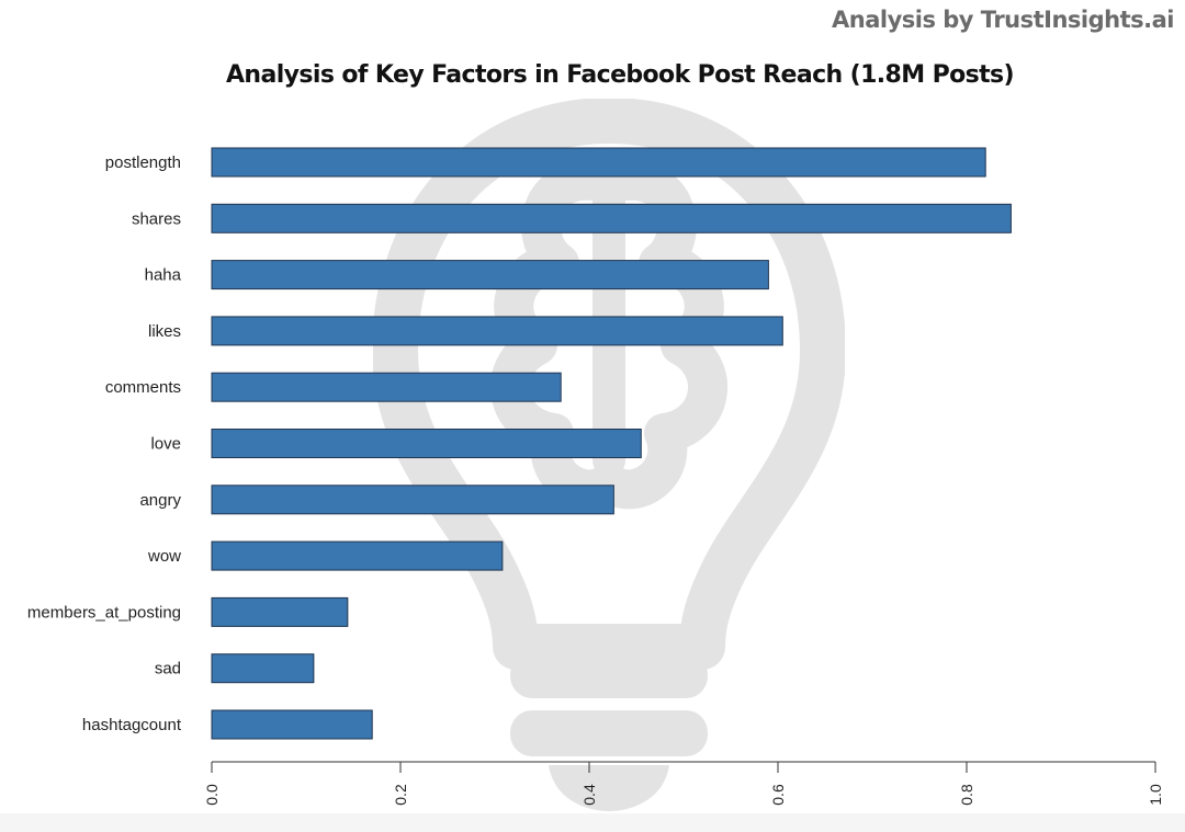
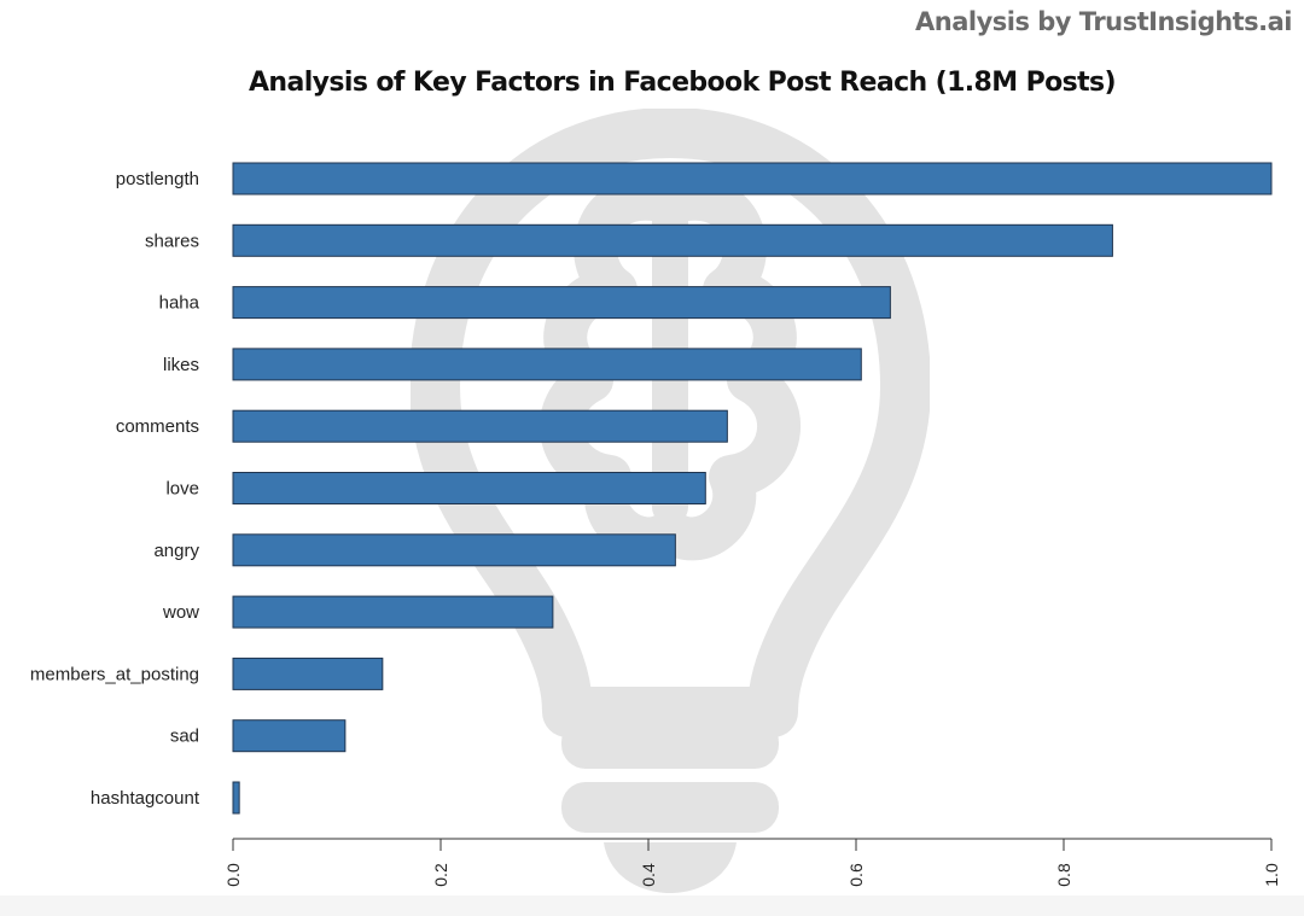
postlength: 0.82 -> 1.00
haha: 0.59 -> 0.63
comments: 0.37 -> 0.48
hashtagcount: 0.17 -> 0.01
